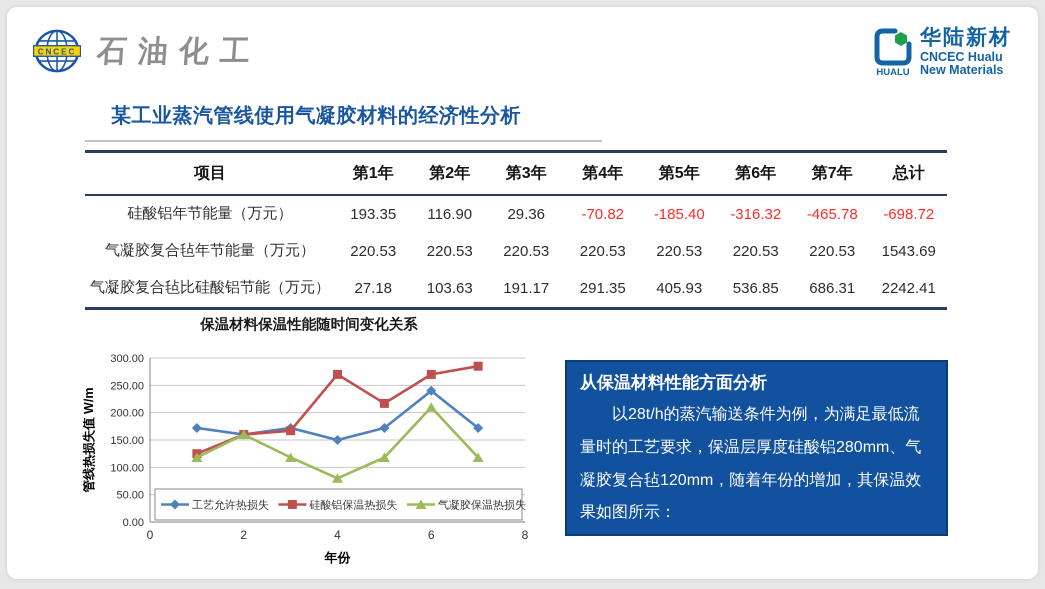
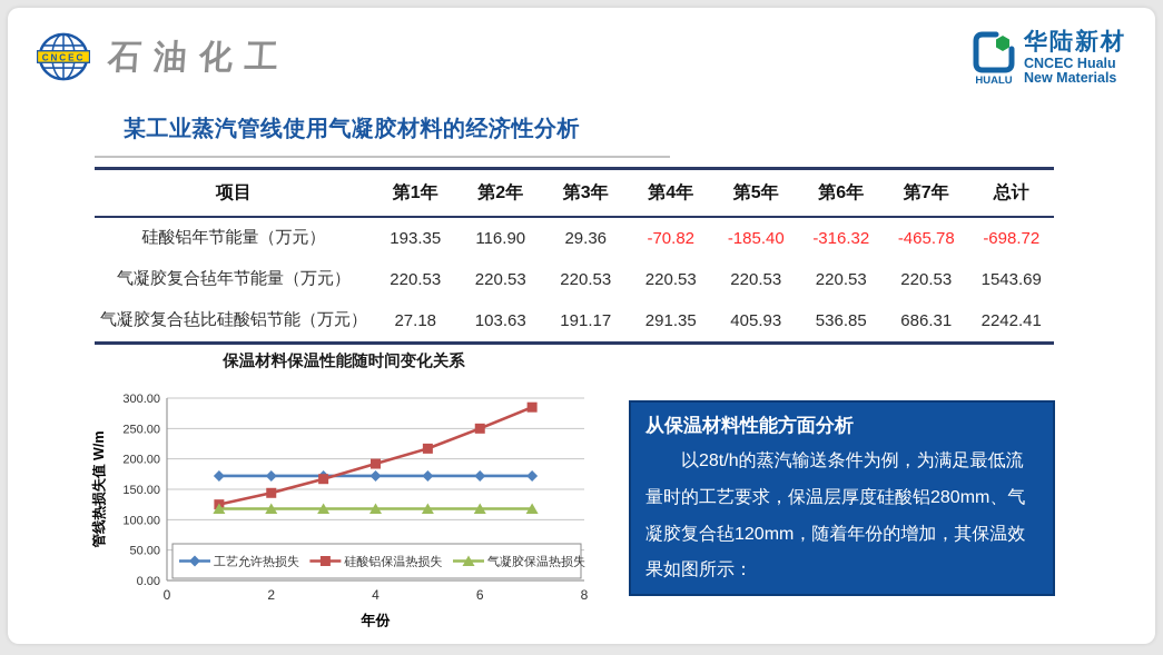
工艺允许热损失/2: 160 -> 170
硅酸铝保温热损失/2: 160 -> 140
气凝胶保温热损失/2: 160 -> 120
工艺允许热损失/4: 150 -> 170
硅酸铝保温热损失/4: 270 -> 190
气凝胶保温热损失/4: 80 -> 120
工艺允许热损失/6: 240 -> 170
硅酸铝保温热损失/6: 270 -> 250
气凝胶保温热损失/6: 210 -> 120
